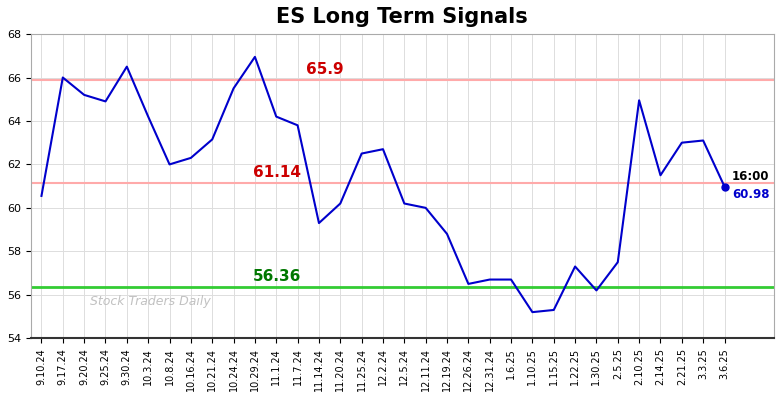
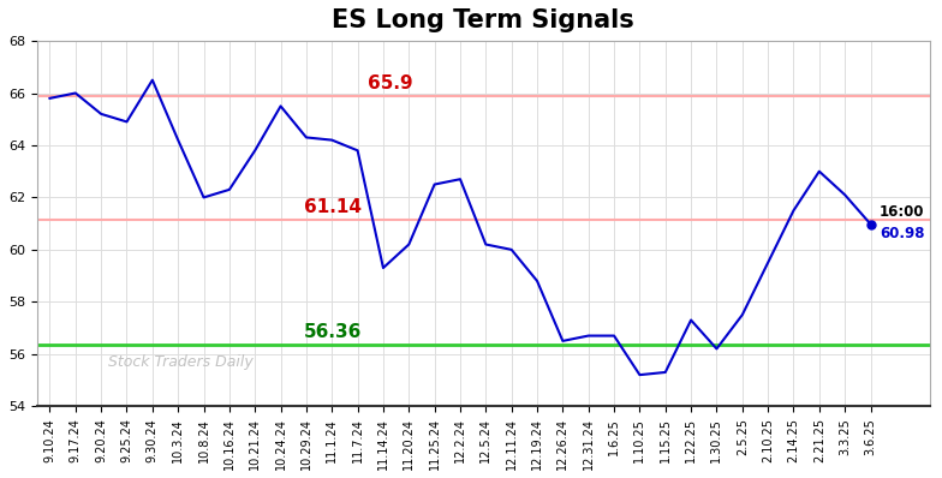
9.10.24: 60.55 -> 65.80
10.21.24: 63.15 -> 63.80
10.29.24: 66.95 -> 64.30
2.10.25: 64.95 -> 59.50
3.3.25: 63.10 -> 62.10
